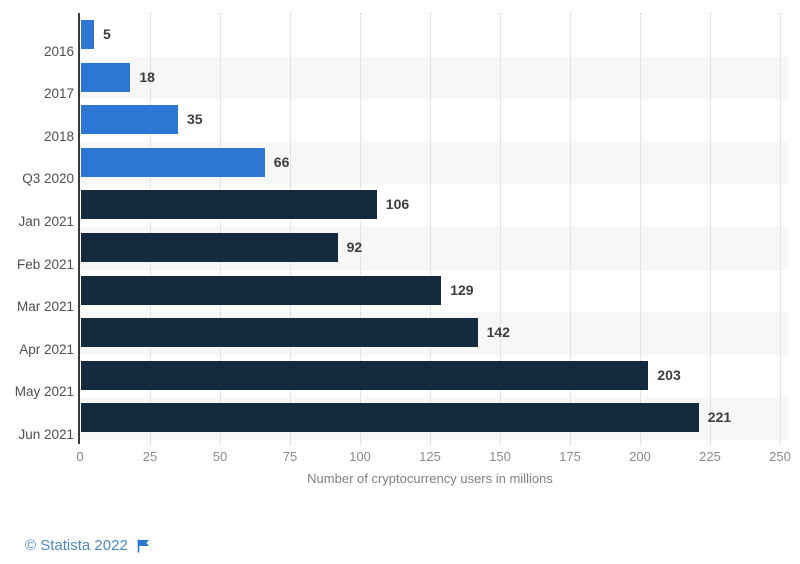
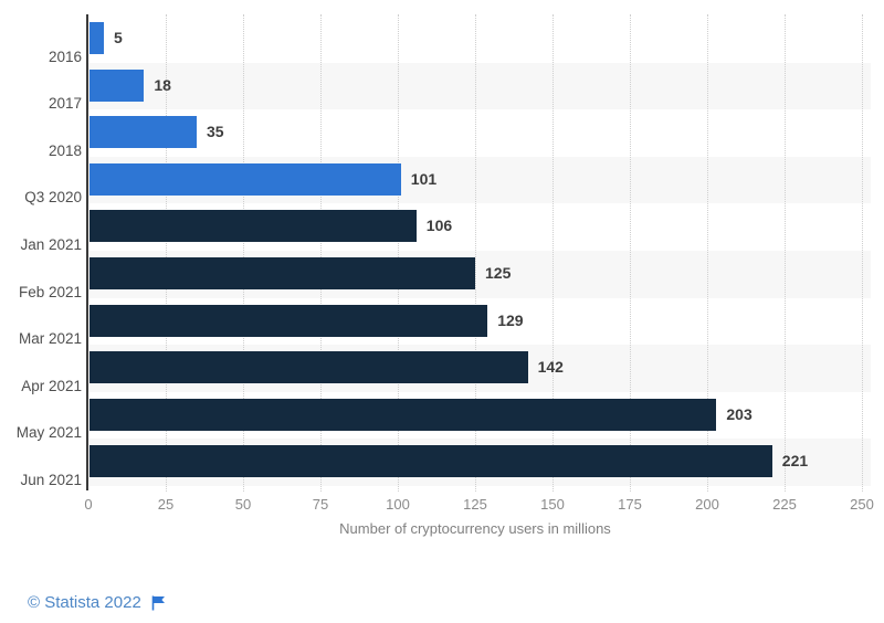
Q3 2020: 66 -> 101
Feb 2021: 92 -> 125
